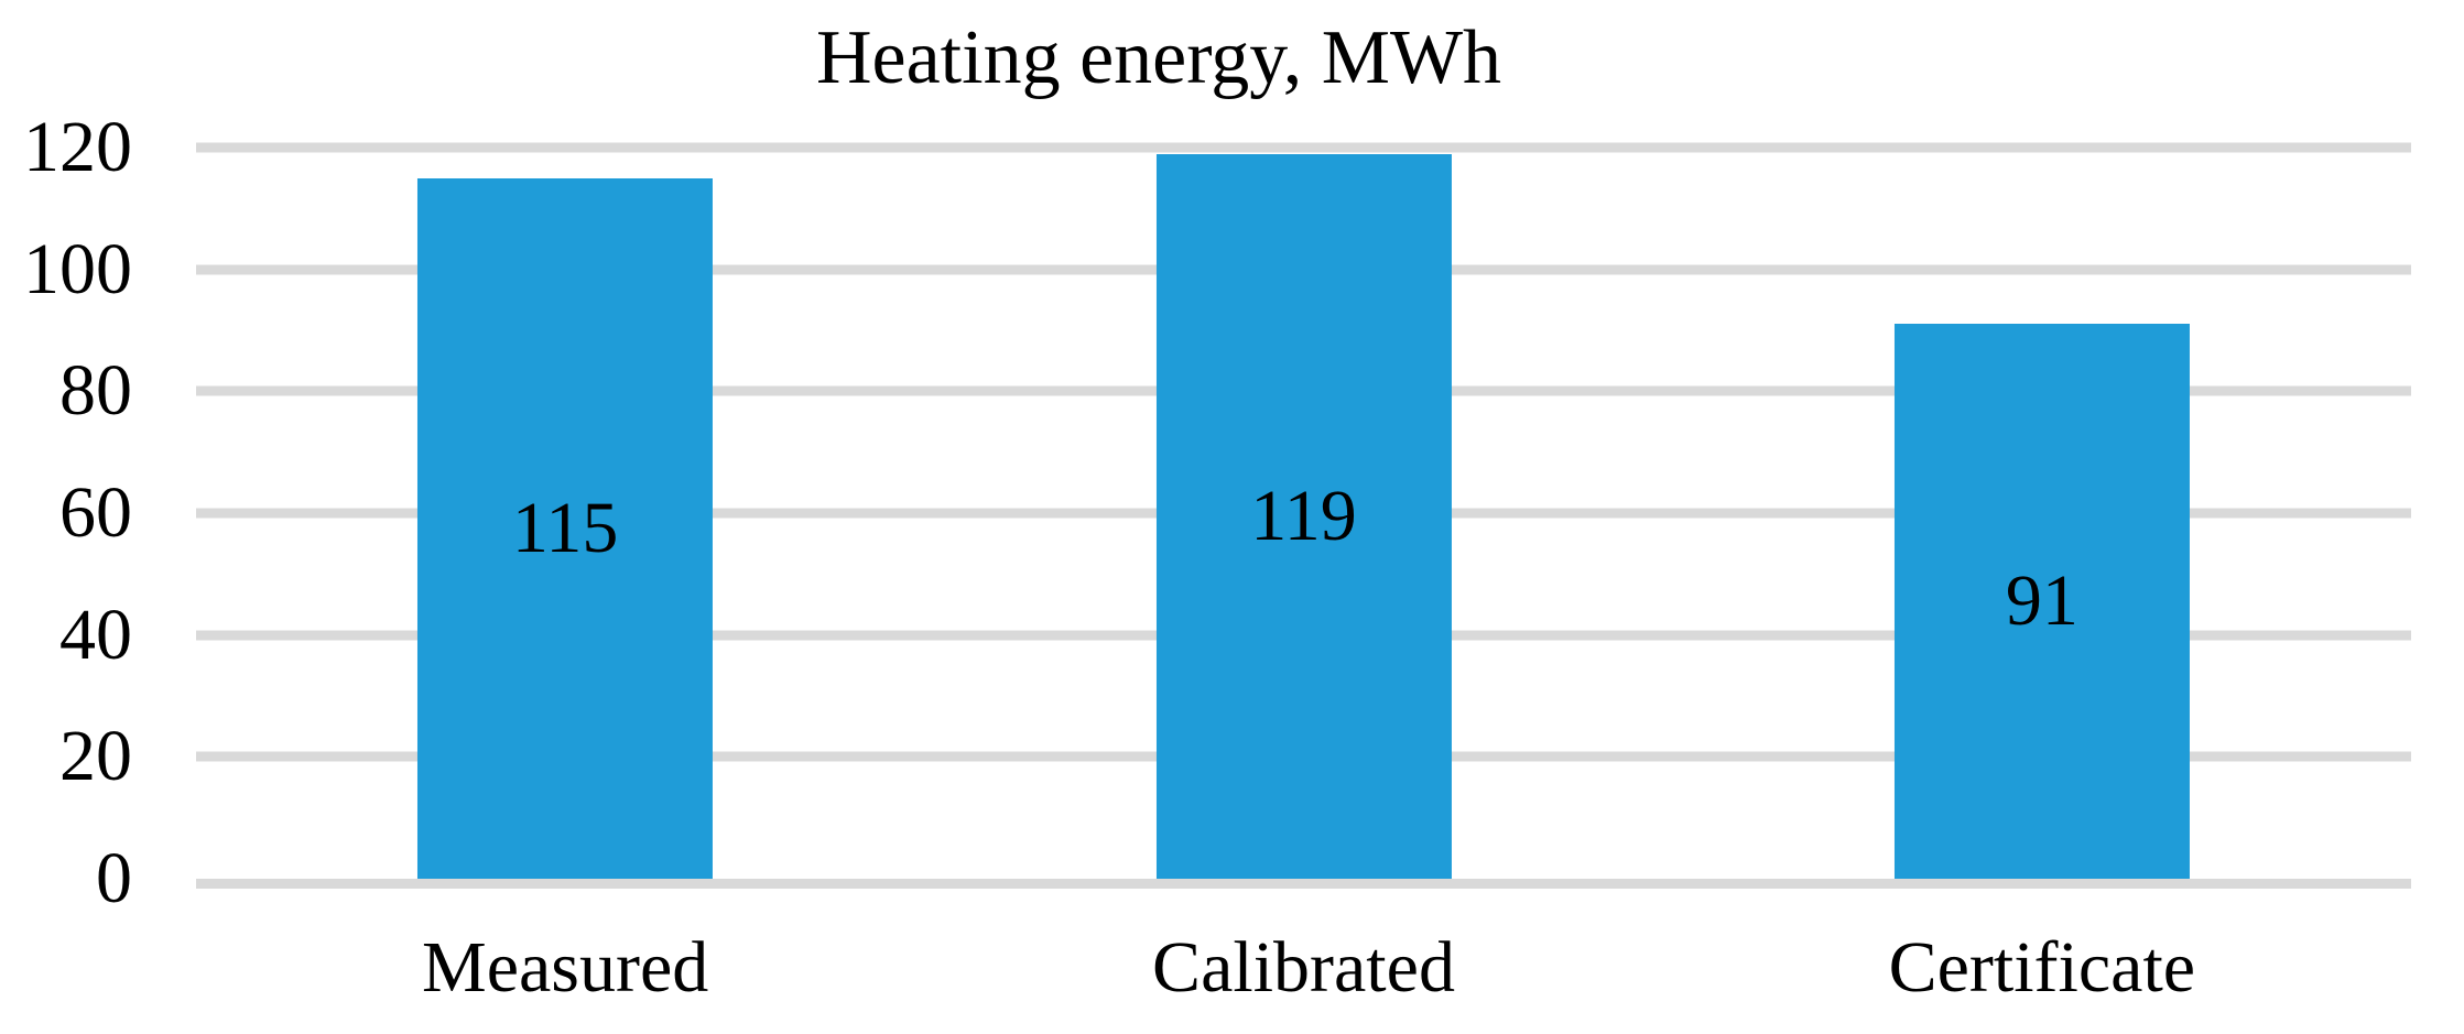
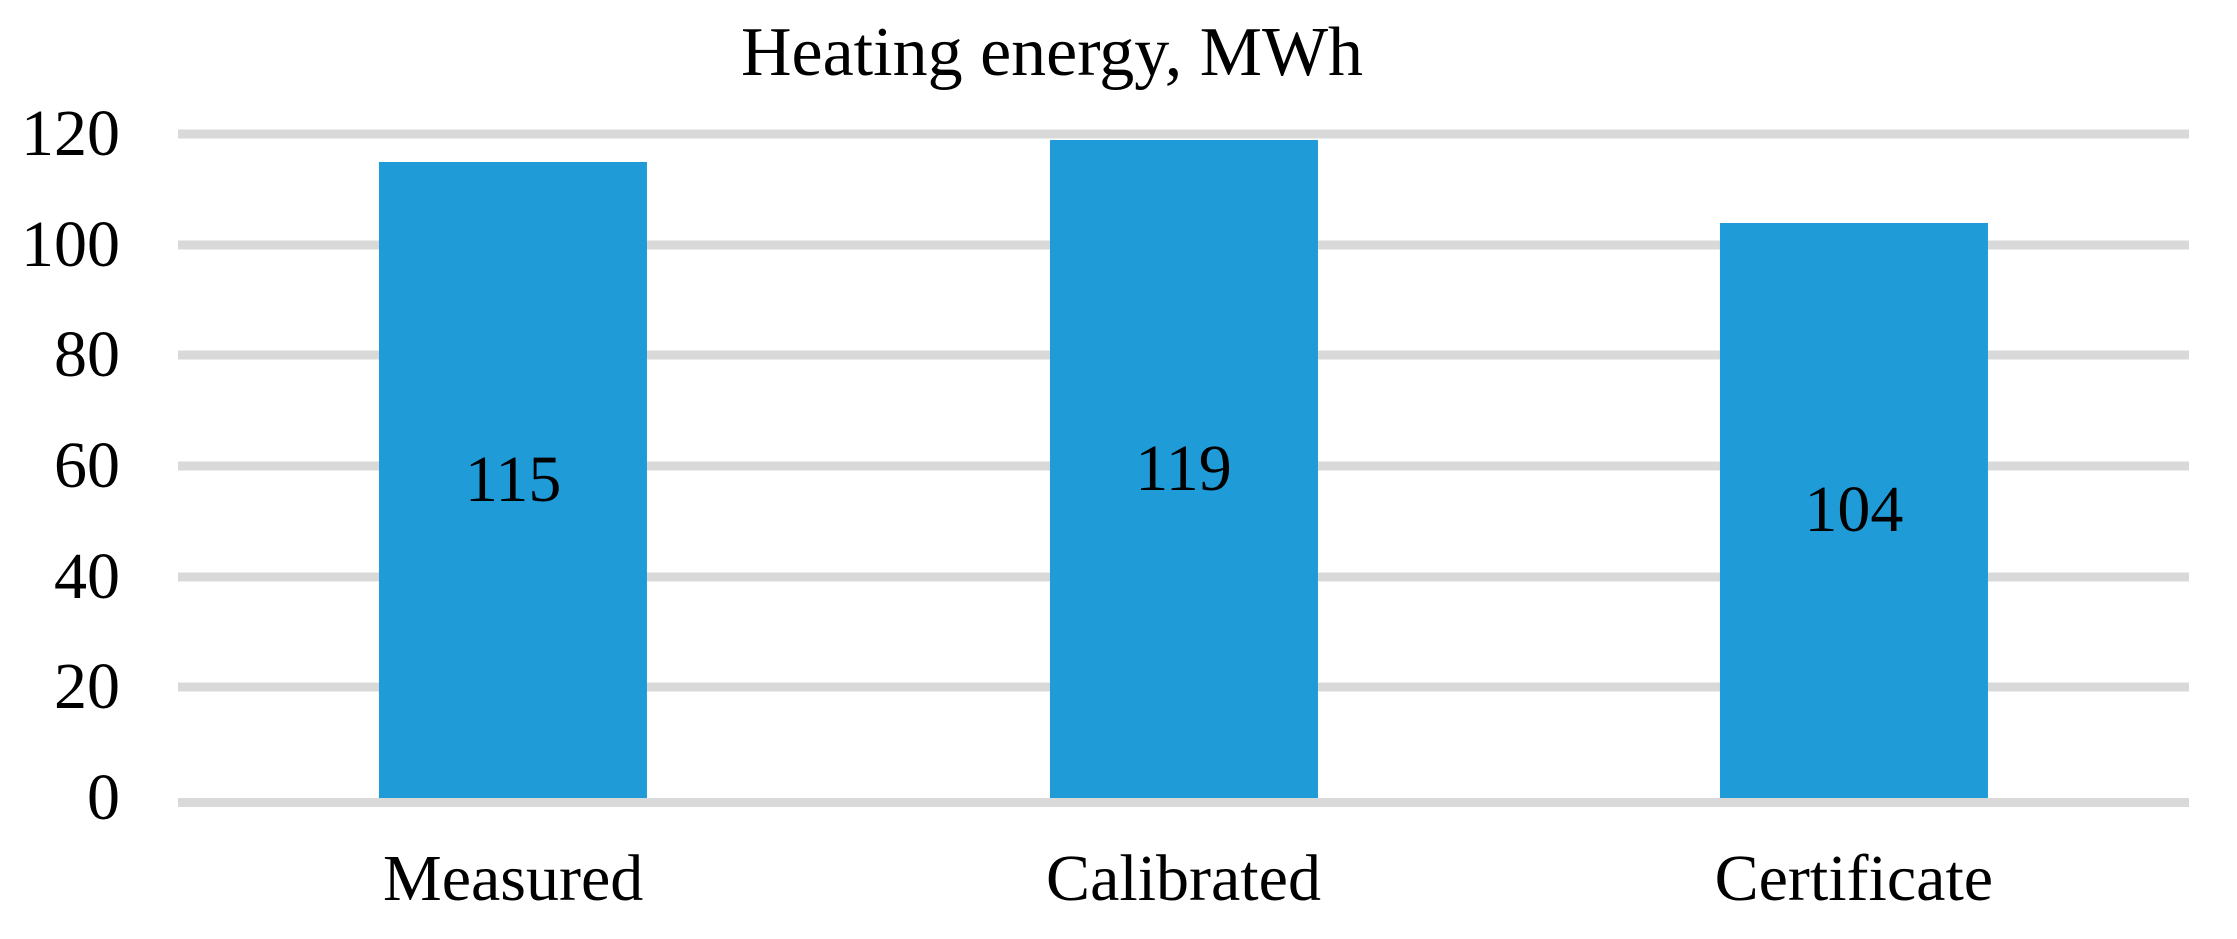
Certificate: 91 -> 104
